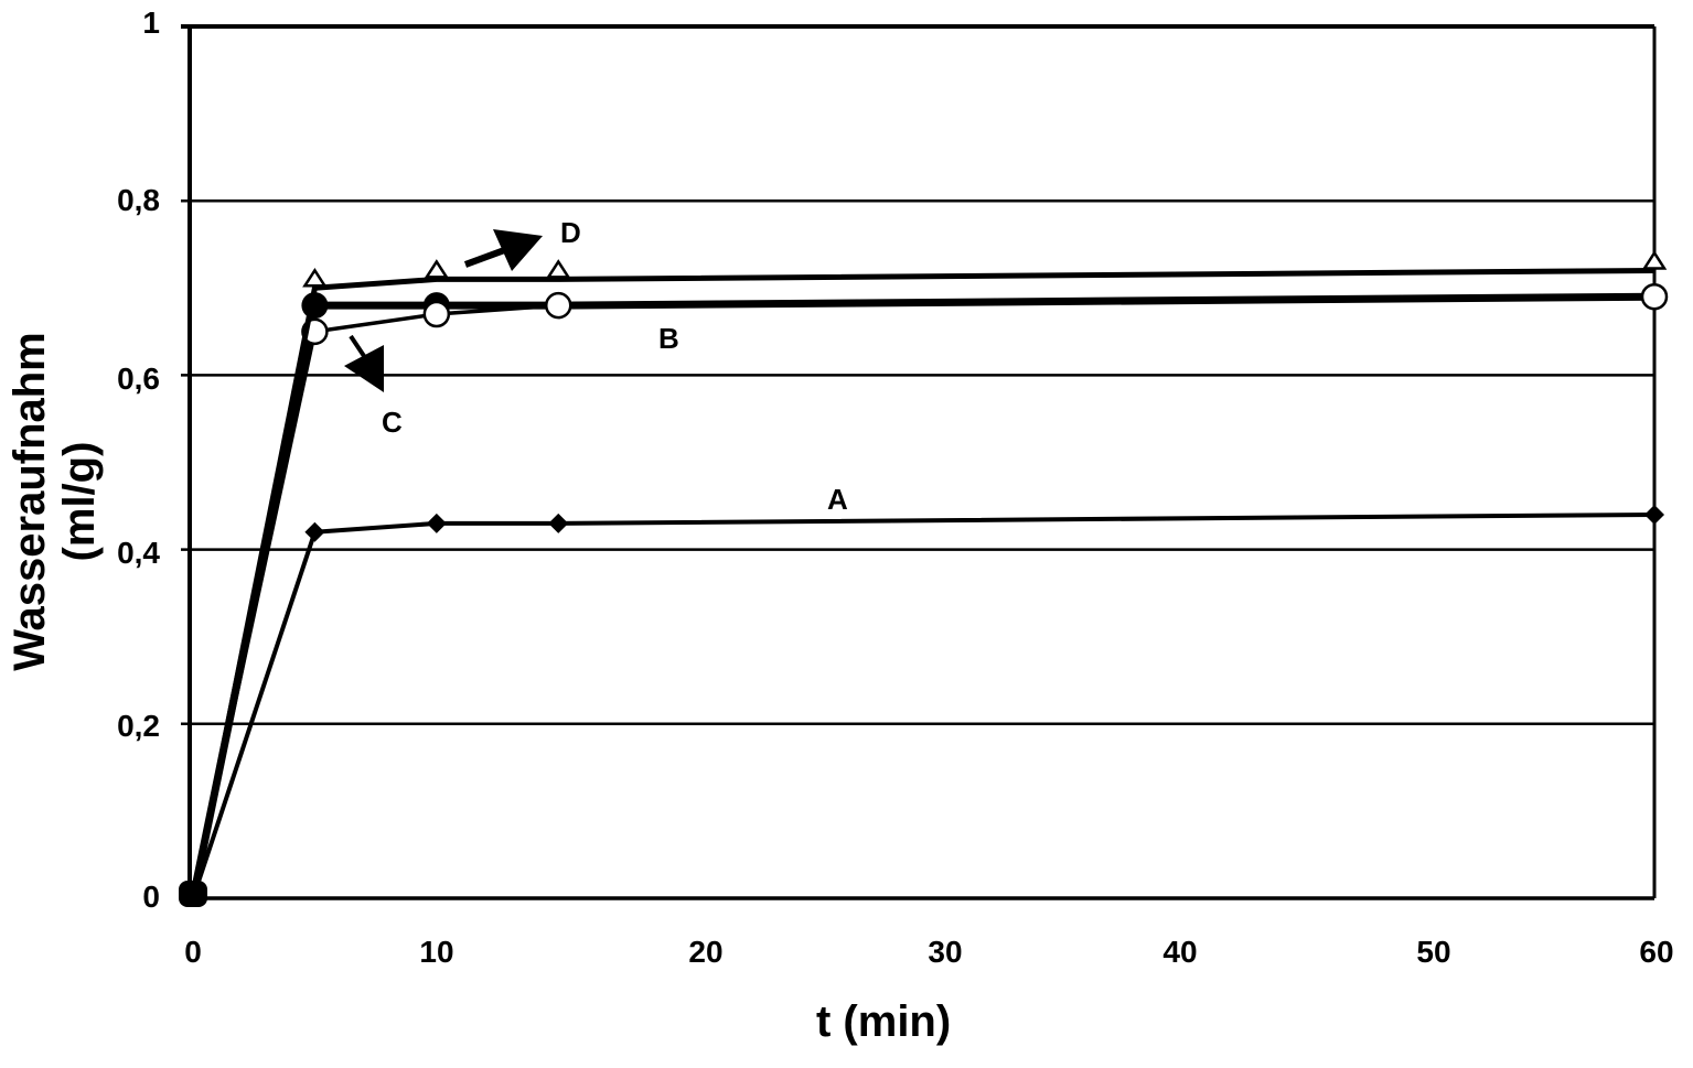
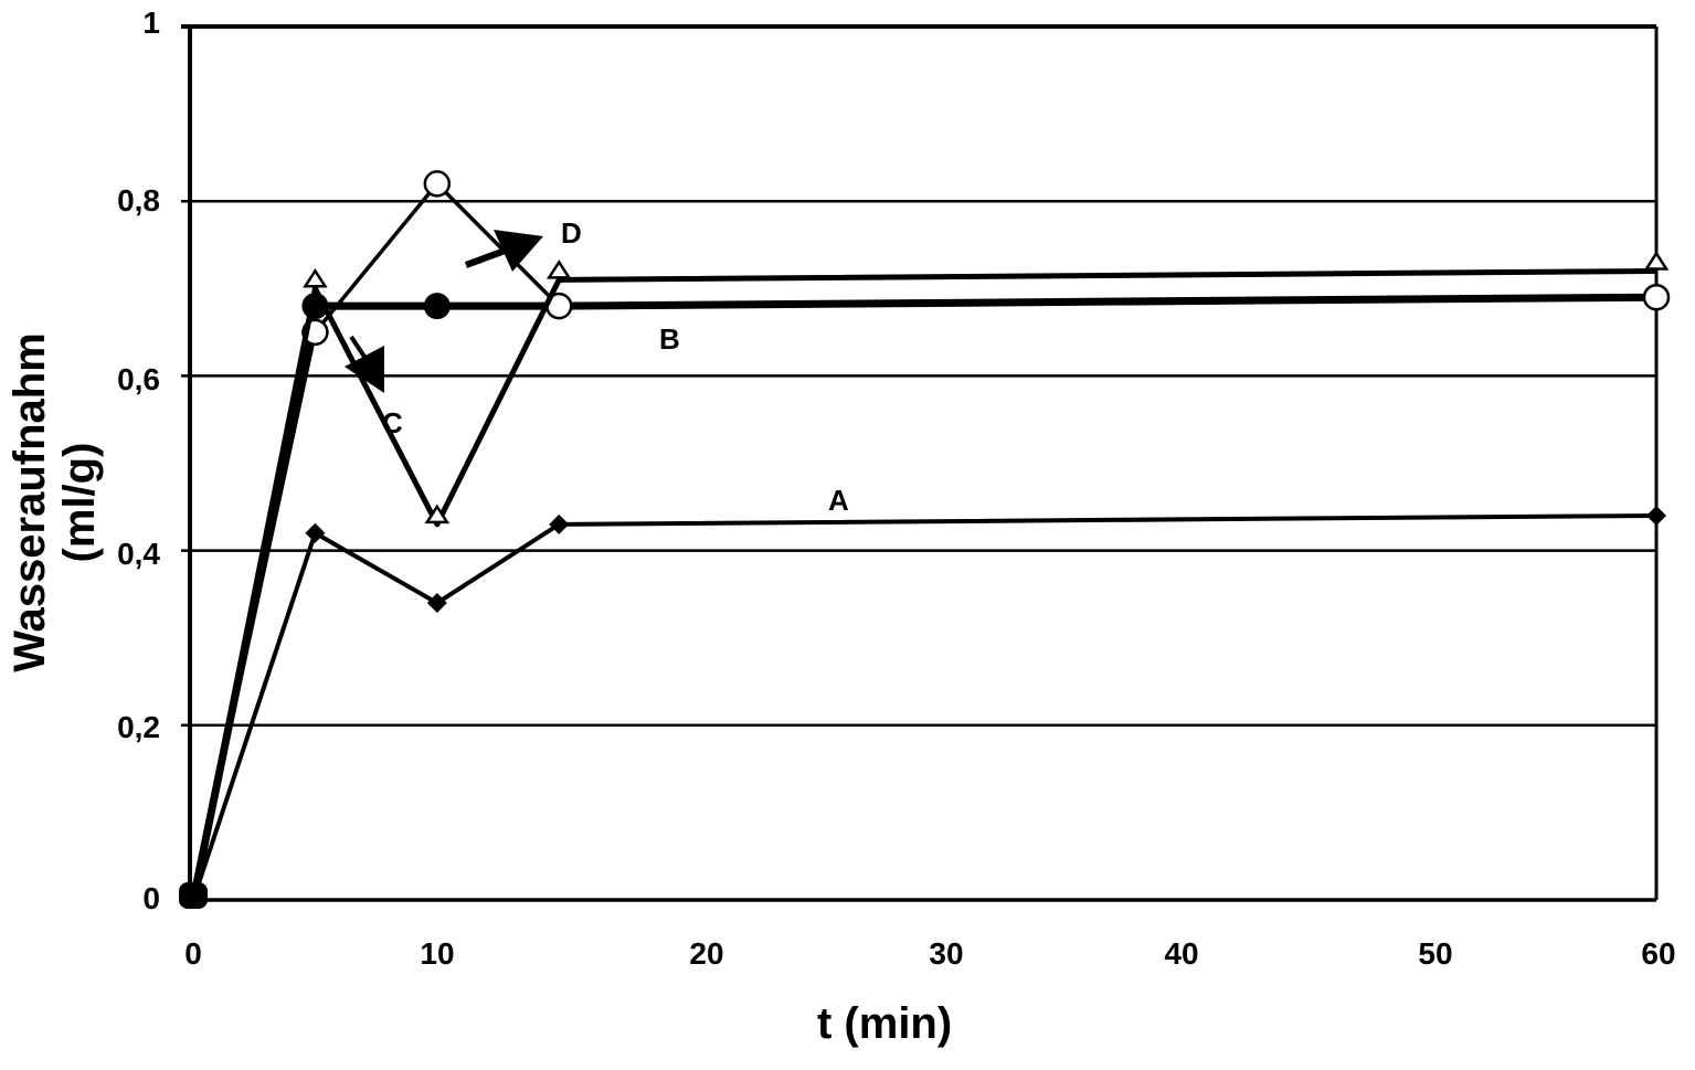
A/10: 0,43 -> 0,34
C/10: 0,67 -> 0,82
D/10: 0,71 -> 0,43
